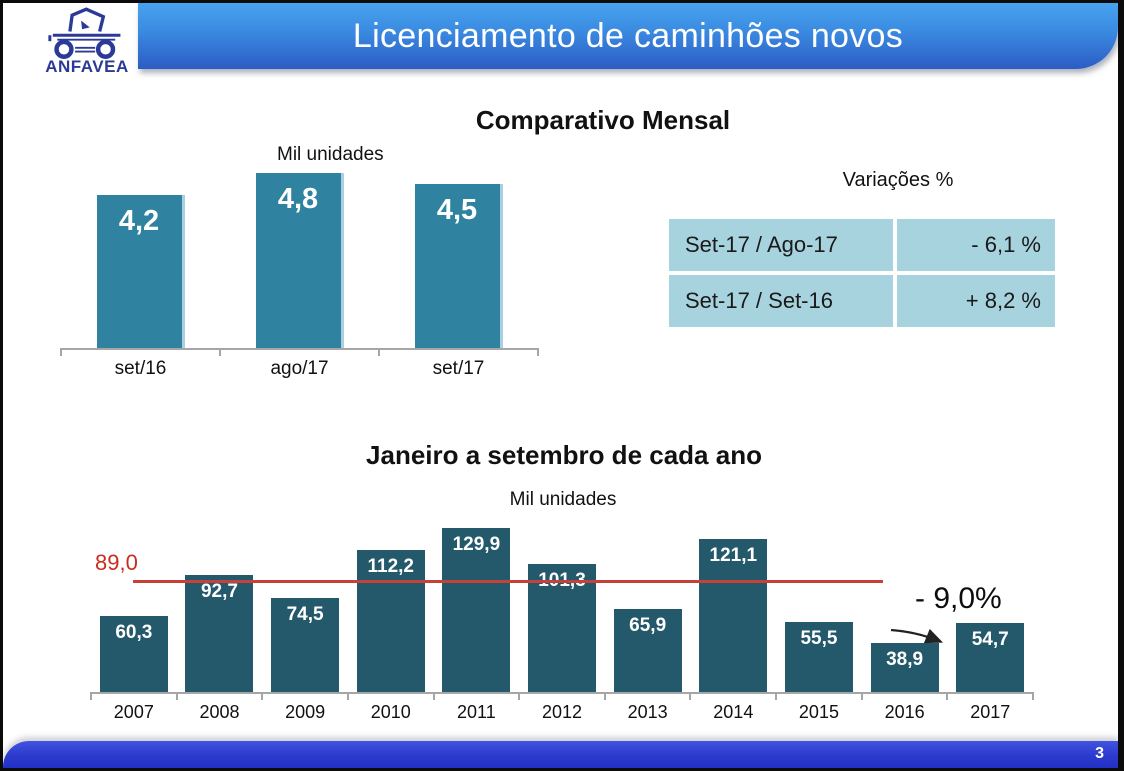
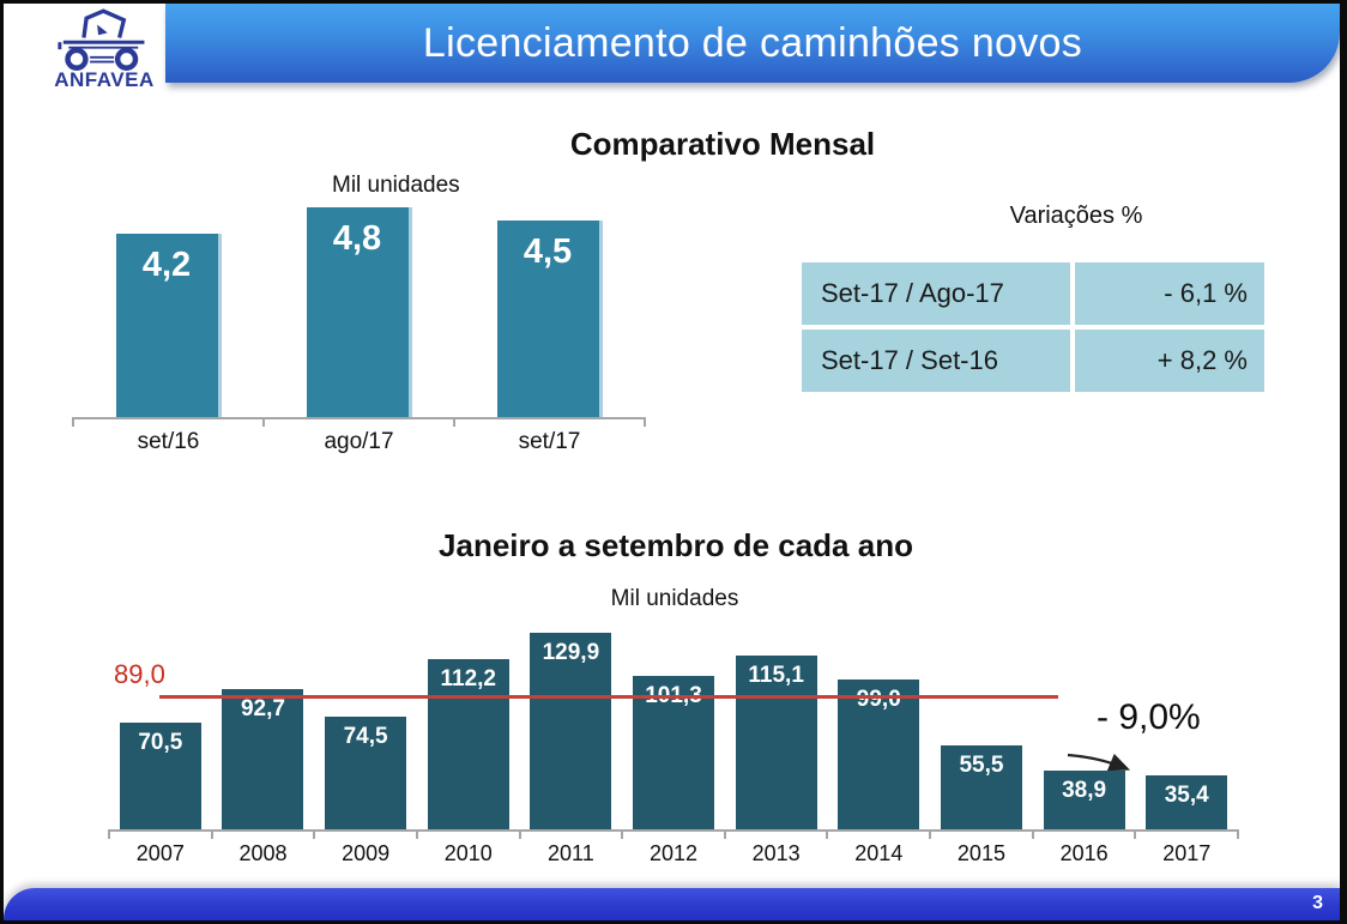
Janeiro a setembro de cada ano/2007: 60,3 -> 70,5
Janeiro a setembro de cada ano/2013: 65,9 -> 115,1
Janeiro a setembro de cada ano/2014: 121,1 -> 99,0
Janeiro a setembro de cada ano/2017: 54,7 -> 35,4
